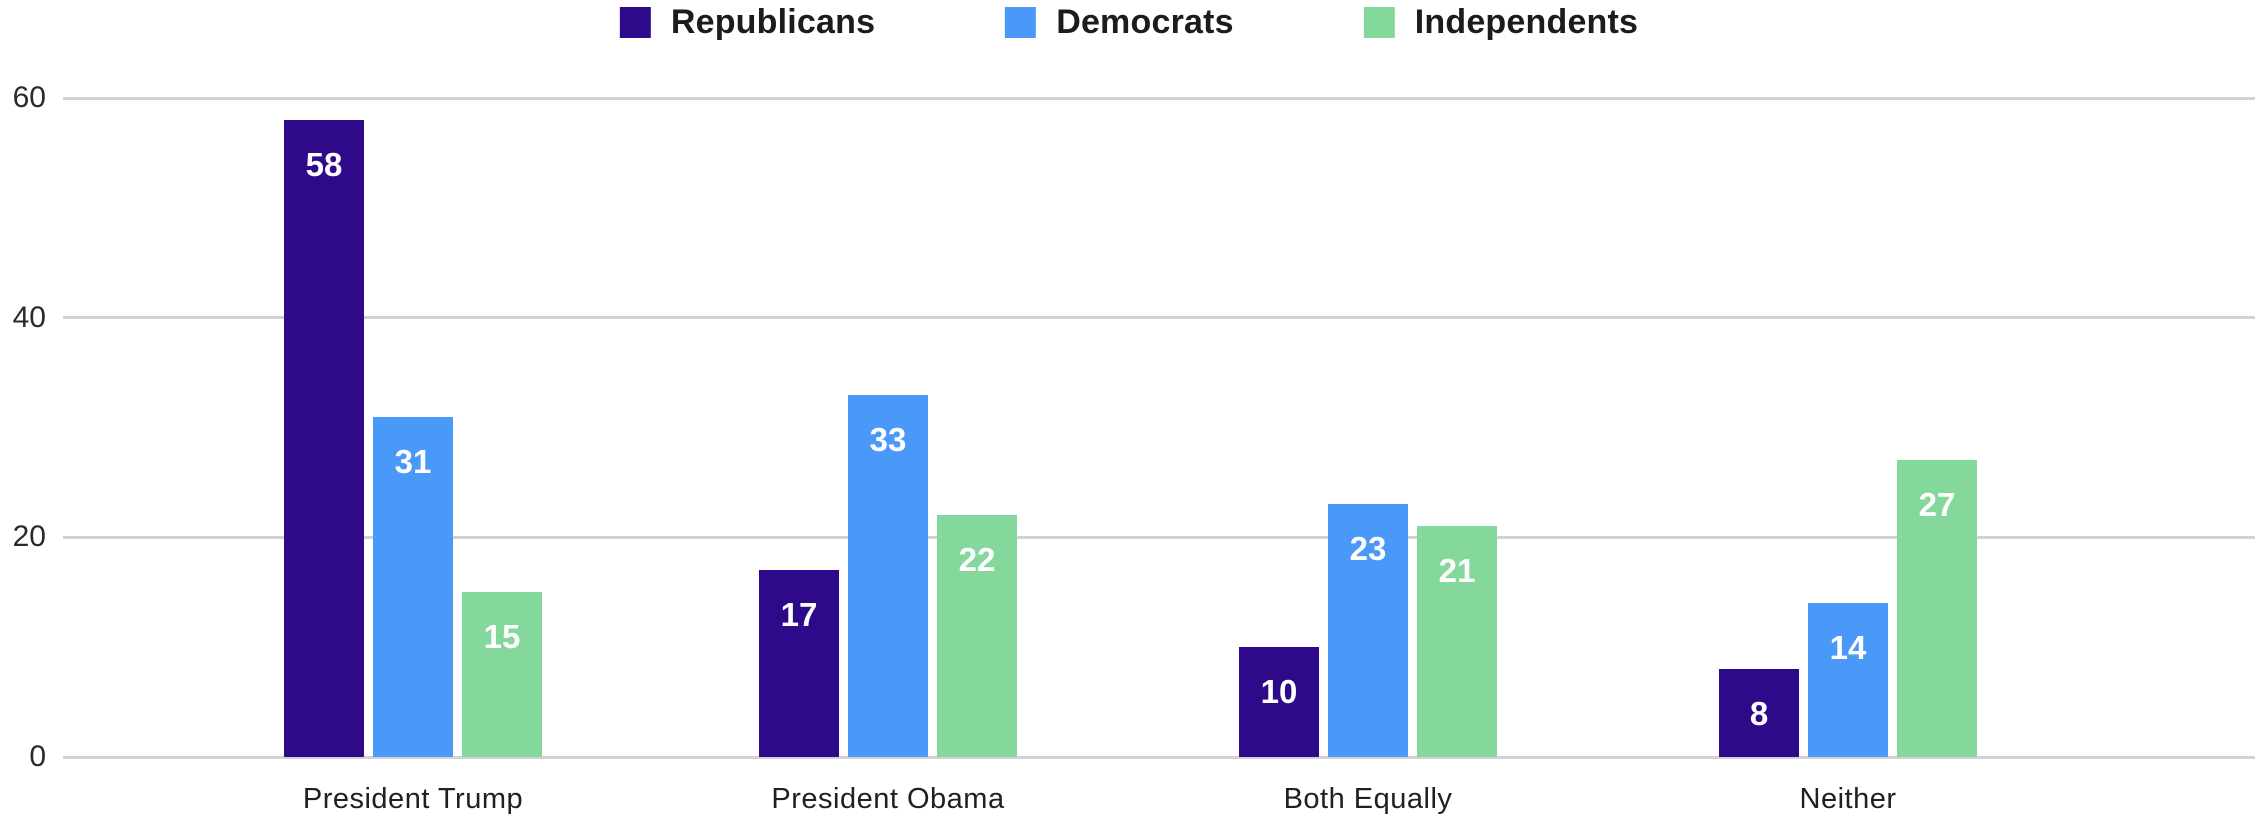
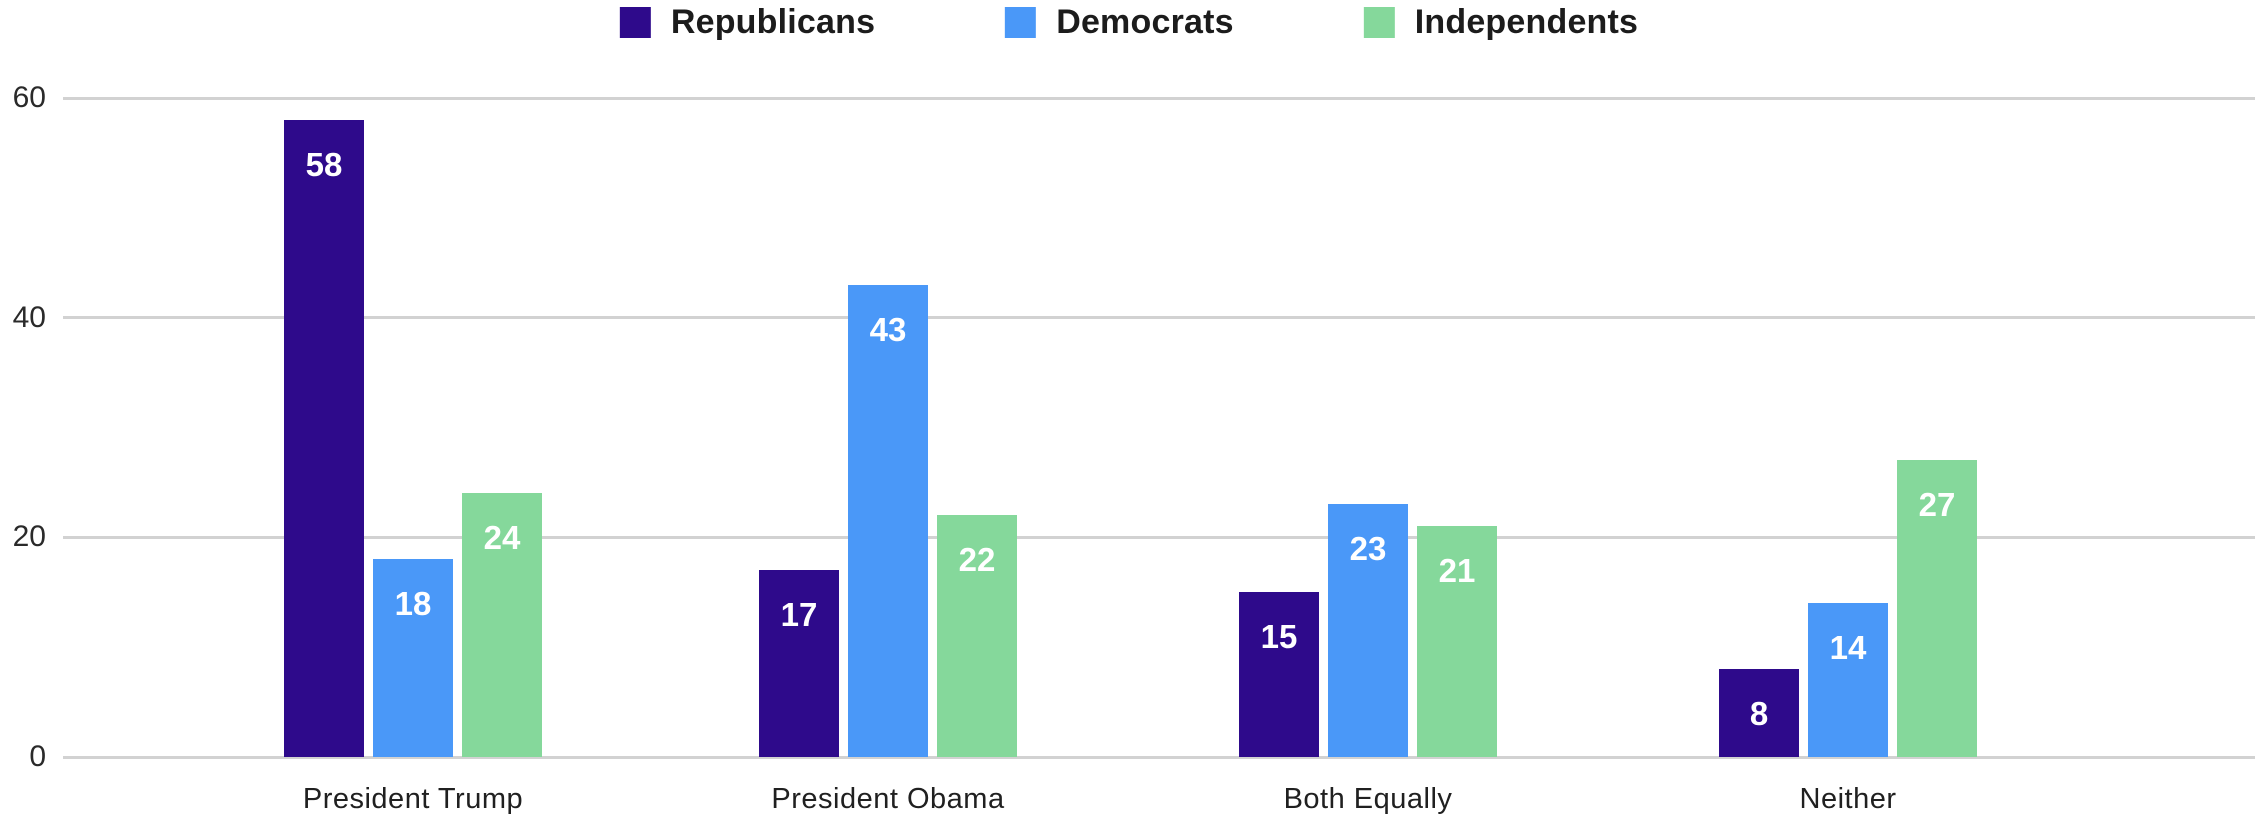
Democrats/President Trump: 31 -> 18
Independents/President Trump: 15 -> 24
Democrats/President Obama: 33 -> 43
Republicans/Both Equally: 10 -> 15
